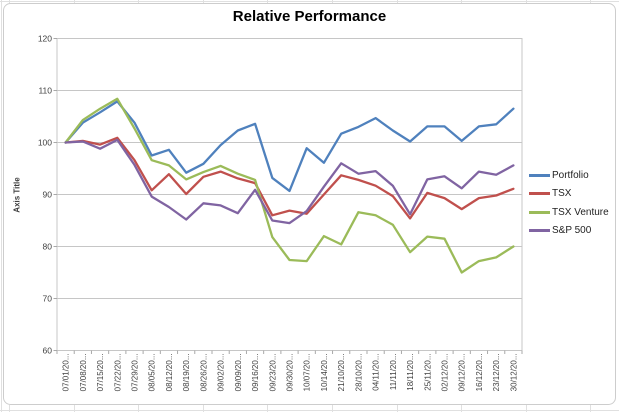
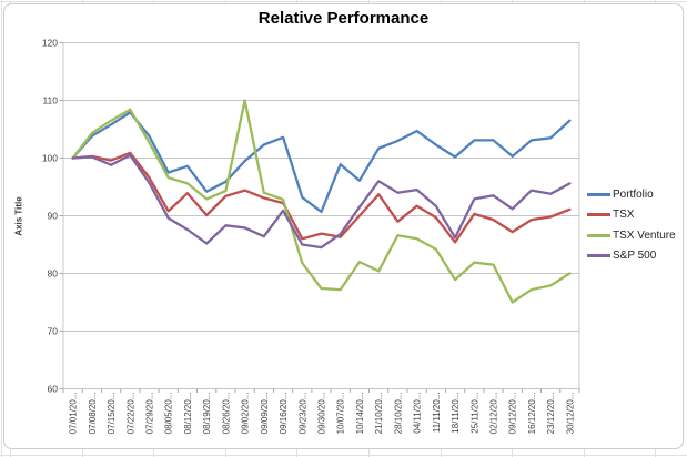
TSX Venture/09/02/20...: 96 -> 110
TSX/28/10/20...: 93 -> 89
